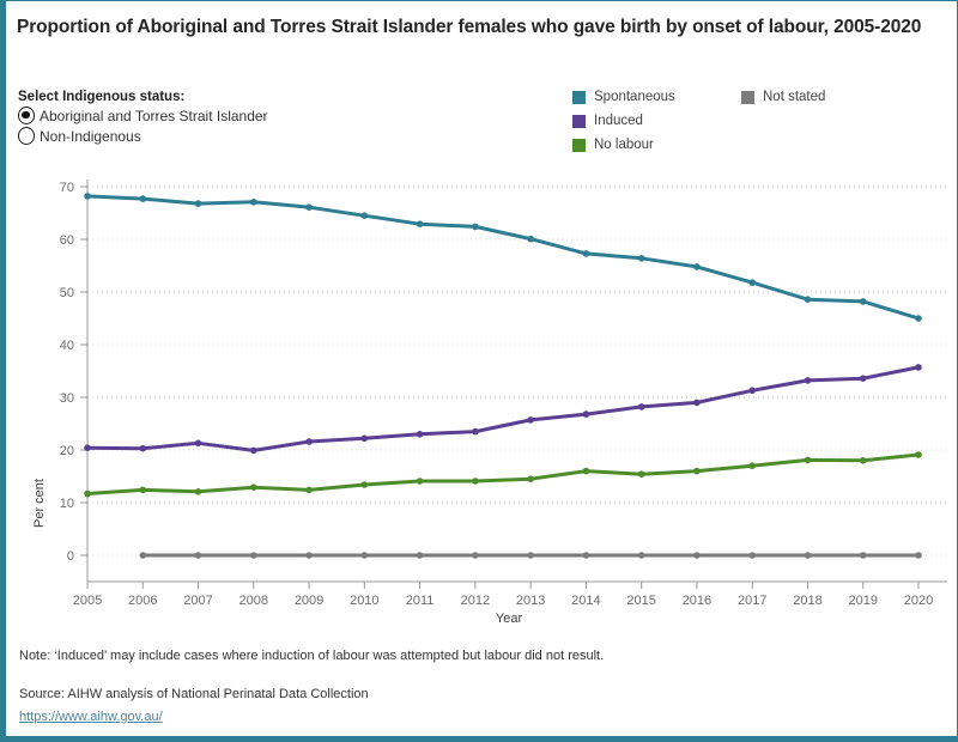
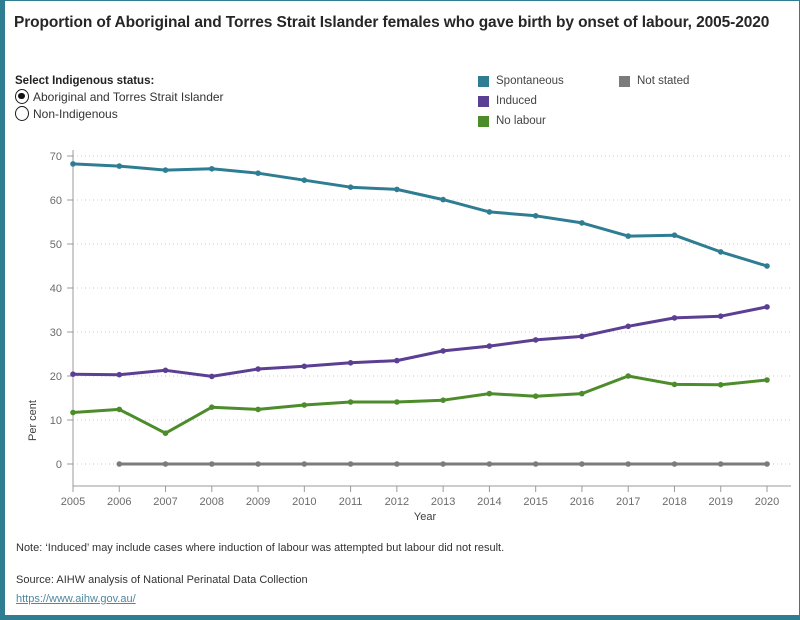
No labour/2007: 12 -> 7
No labour/2017: 17 -> 20
Spontaneous/2018: 49 -> 52
